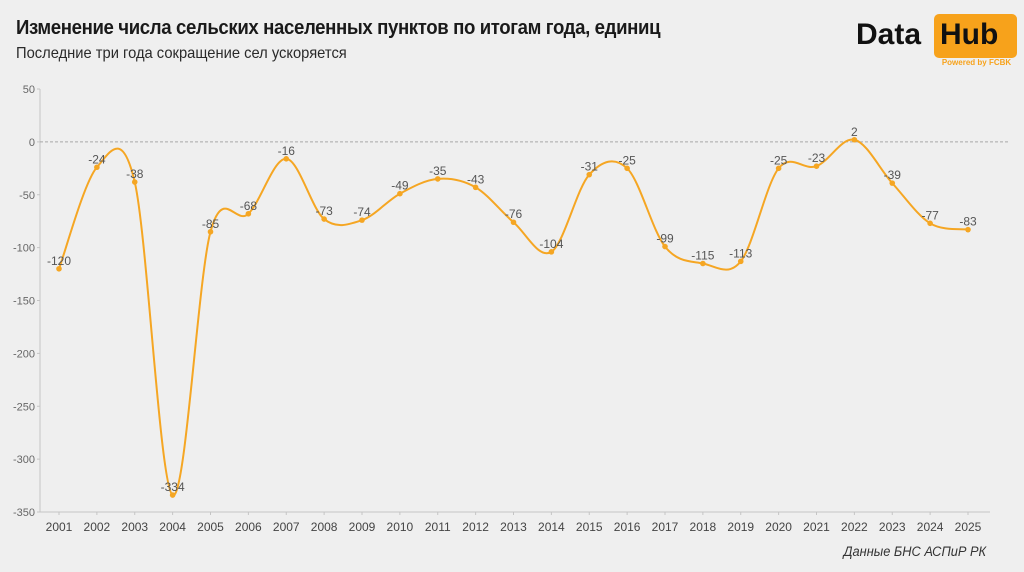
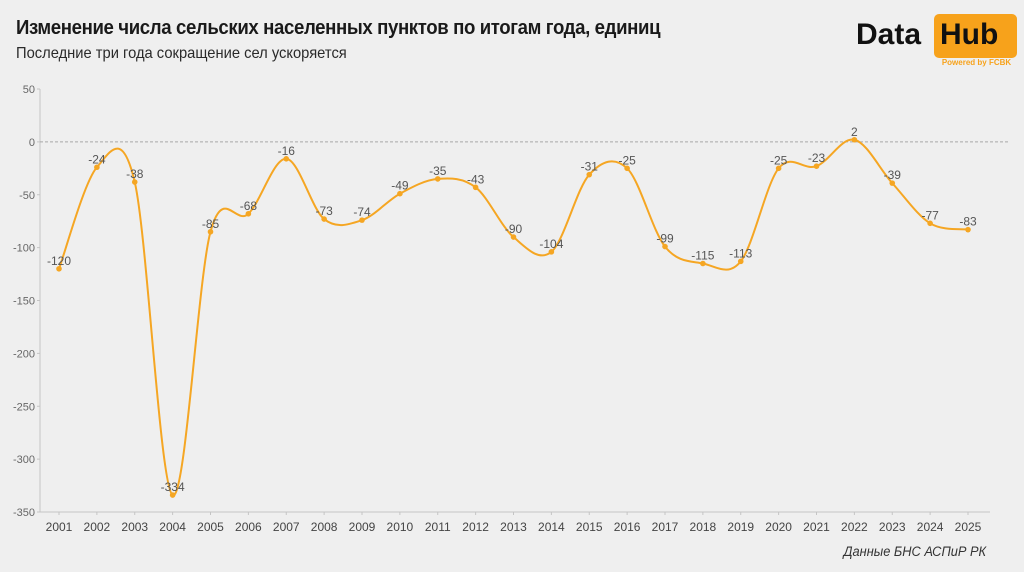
2013: -76 -> -90
